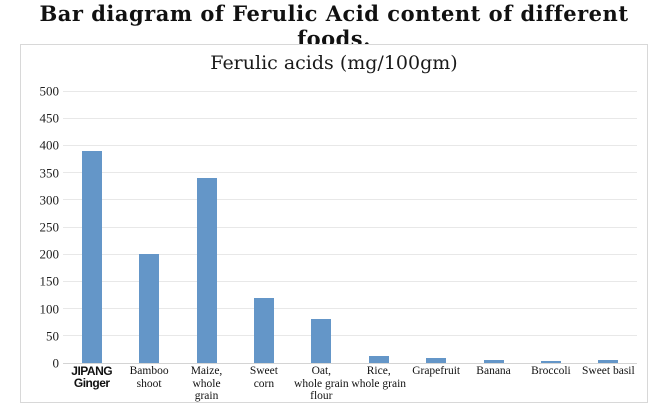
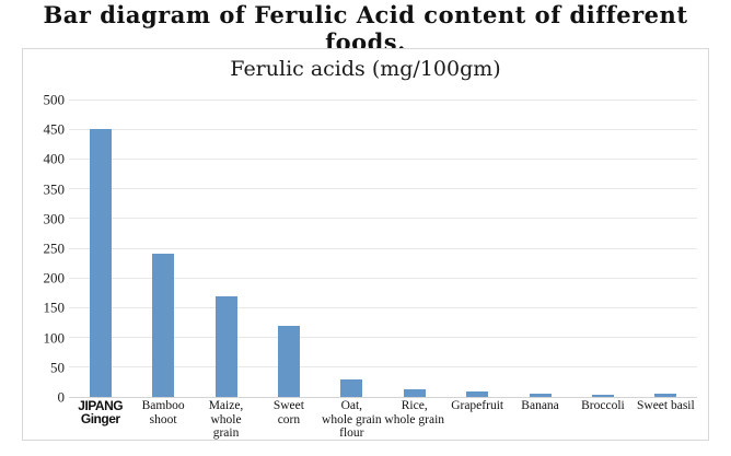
JIPANG Ginger: 390 -> 450
Bamboo shoot: 200 -> 240
Maize, whole grain: 340 -> 170
Oat, whole grain flour: 80 -> 30
